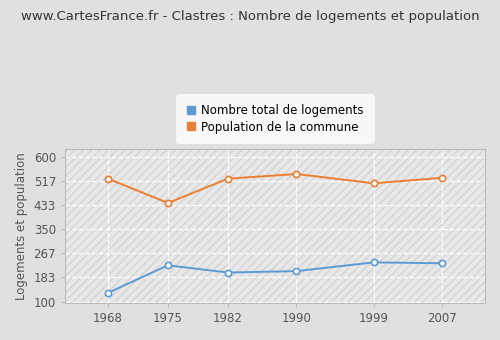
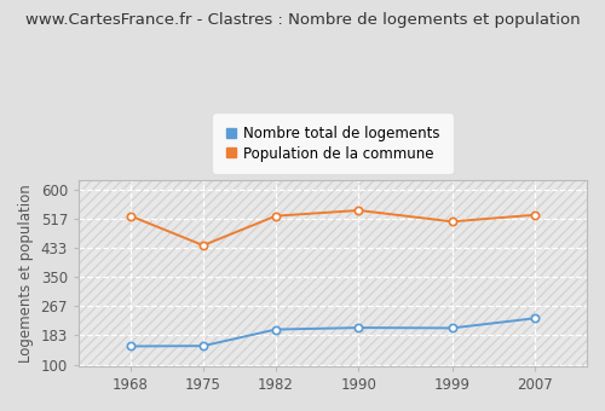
Nombre total de logements/1968: 130 -> 152
Nombre total de logements/1975: 225 -> 153
Nombre total de logements/1999: 235 -> 204
